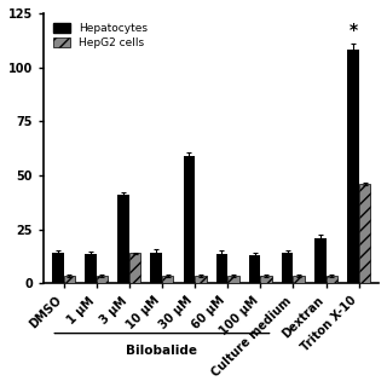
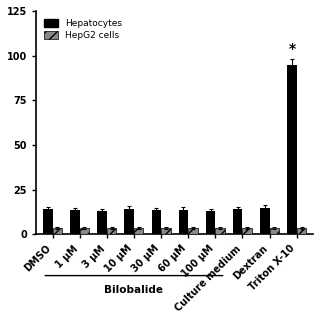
Hepatocytes/3 μM: 41 -> 13
HepG2 cells/3 μM: 14 -> 4
Hepatocytes/30 μM: 59 -> 14
Hepatocytes/Dextran: 21 -> 15
Hepatocytes/Triton X-10: 108 -> 95
HepG2 cells/Triton X-10: 46 -> 4
